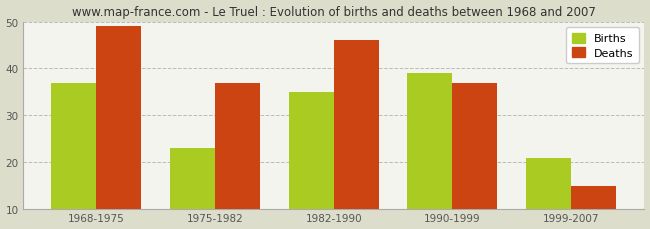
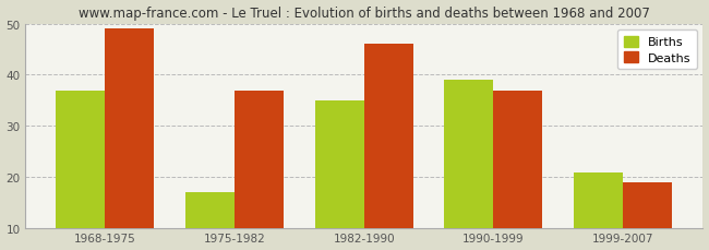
Births/1975-1982: 23 -> 17
Deaths/1999-2007: 15 -> 19
